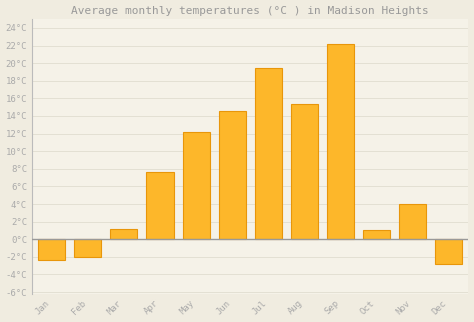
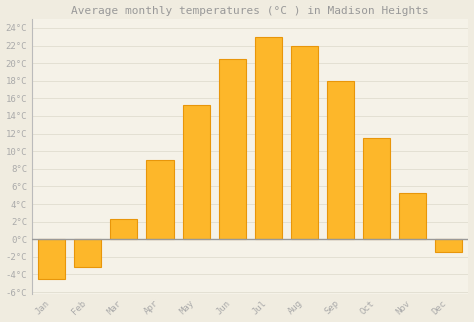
Jan: -2.4°C -> -4.5°C
Feb: -2.0°C -> -3.2°C
Mar: 1.2°C -> 2.3°C
Apr: 7.6°C -> 9.0°C
May: 12.2°C -> 15.2°C
Jun: 14.6°C -> 20.5°C
Jul: 19.4°C -> 23.0°C
Aug: 15.4°C -> 22.0°C
Sep: 22.2°C -> 18.0°C
Oct: 1.0°C -> 11.5°C
Nov: 4.0°C -> 5.2°C
Dec: -2.8°C -> -1.5°C
